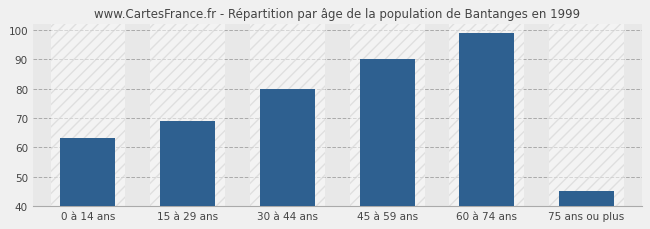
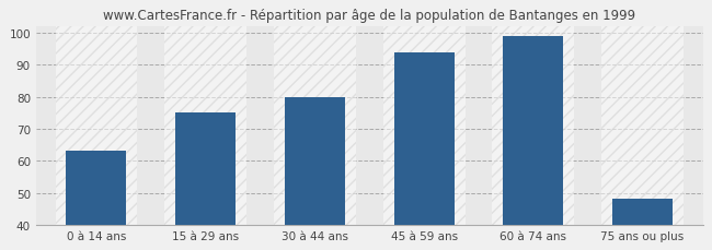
15 à 29 ans: 69 -> 75
45 à 59 ans: 90 -> 94
75 ans ou plus: 45 -> 48
